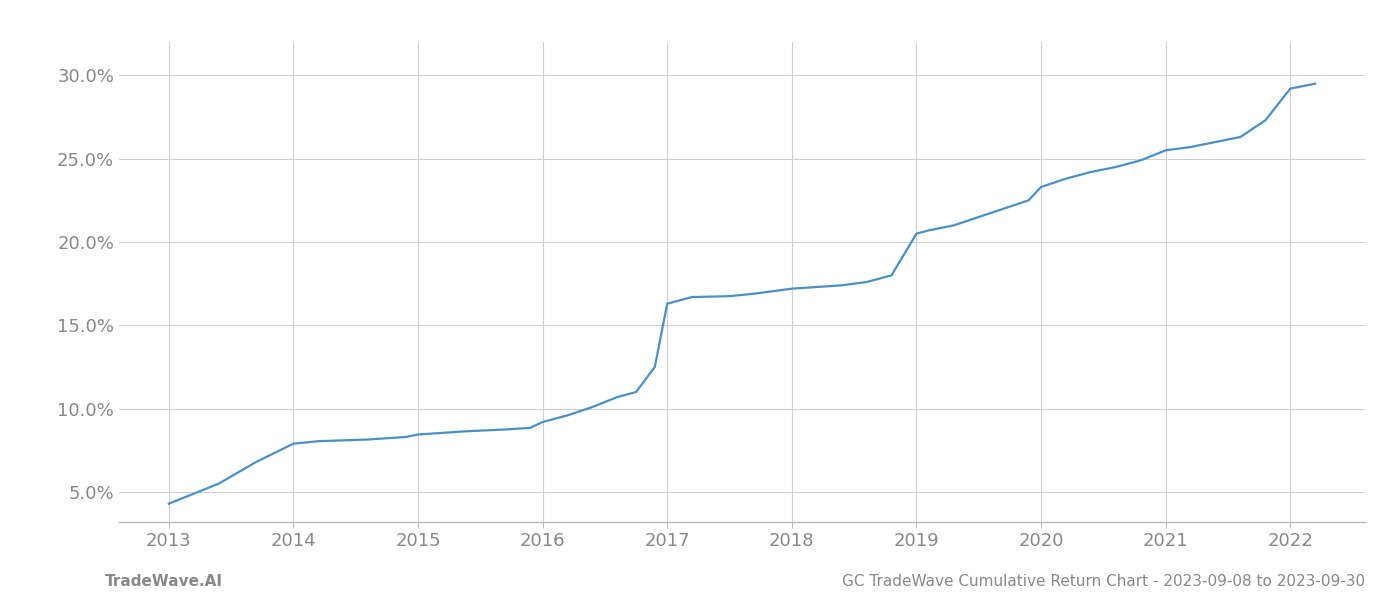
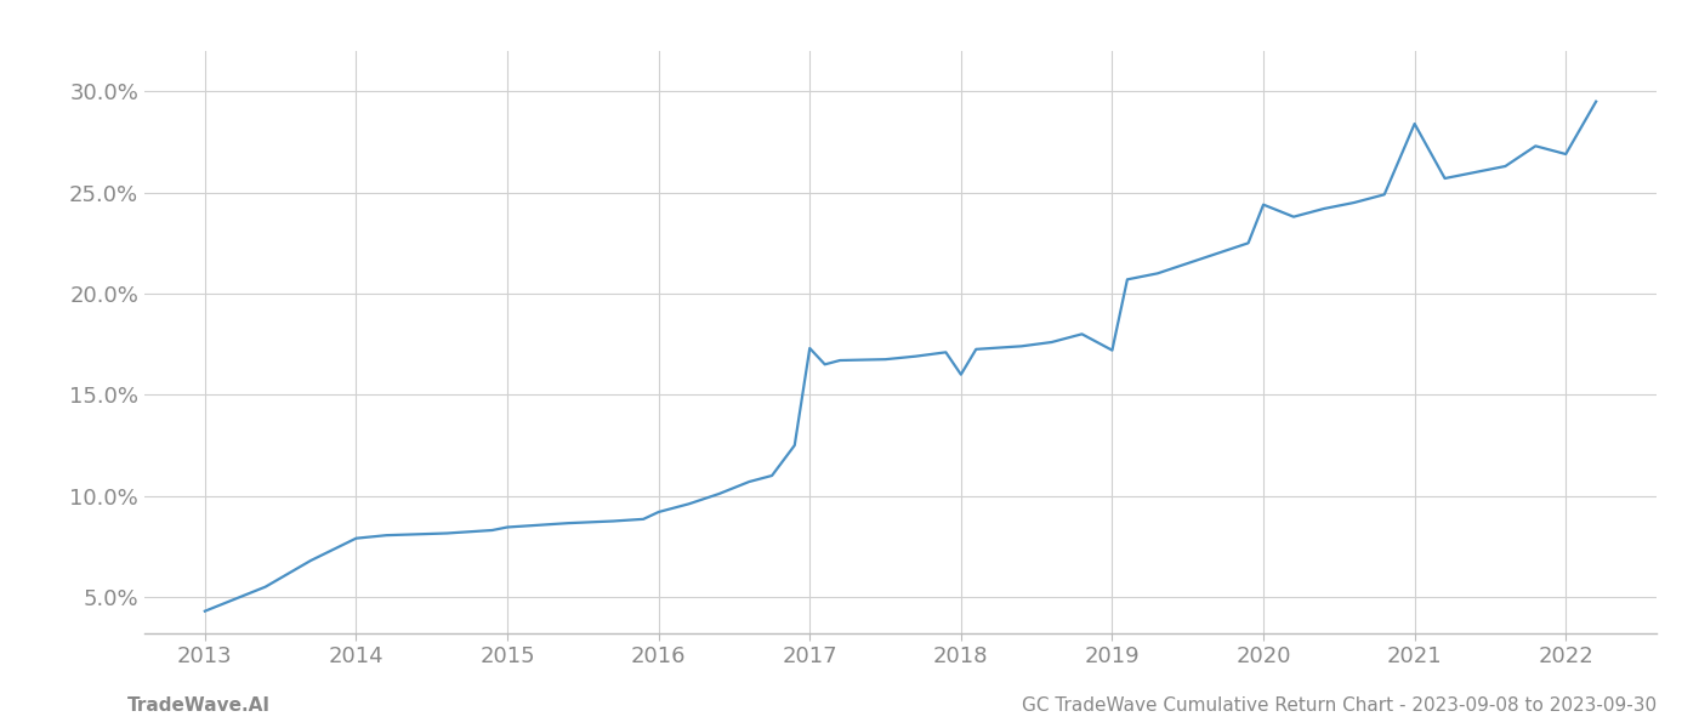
2017: 16.3% -> 17.3%
2018: 17.2% -> 16.0%
2019: 20.5% -> 17.2%
2020: 23.3% -> 24.4%
2021: 25.5% -> 28.4%
2022: 29.2% -> 26.9%
